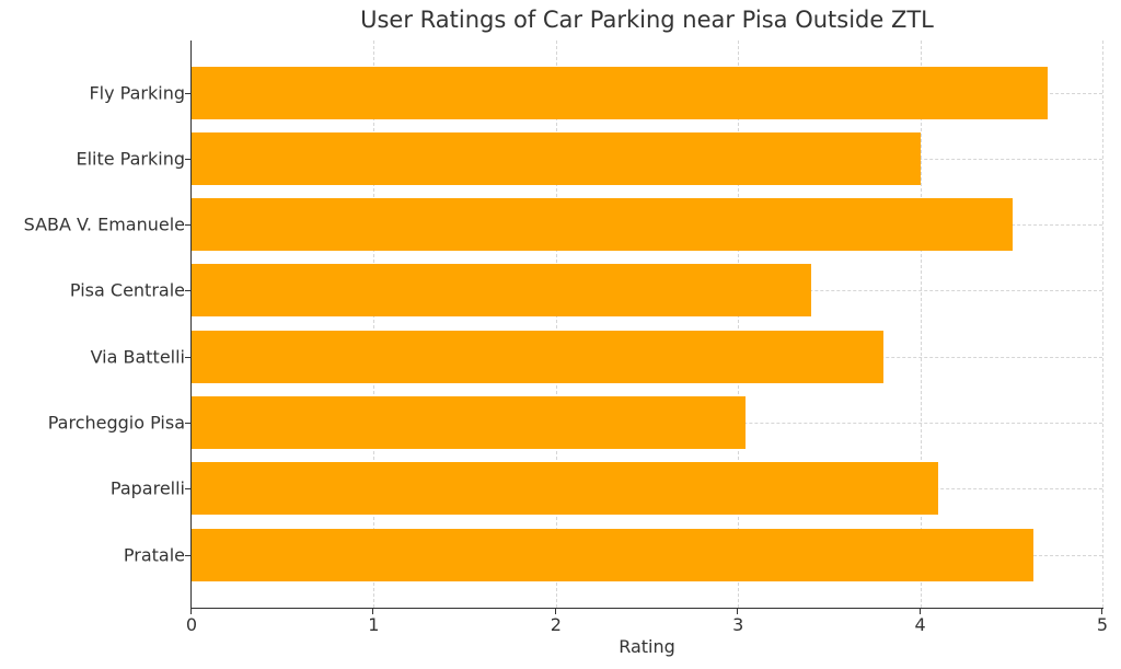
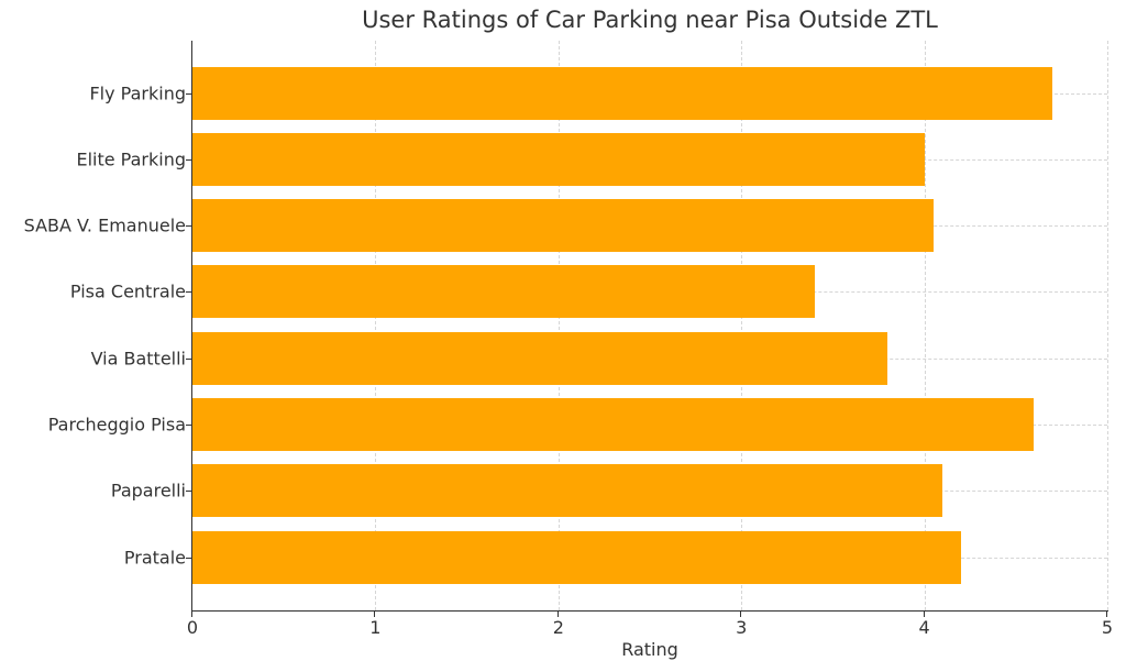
SABA V. Emanuele: 4.51 -> 4.05
Parcheggio Pisa: 3.04 -> 4.60
Pratale: 4.62 -> 4.20
